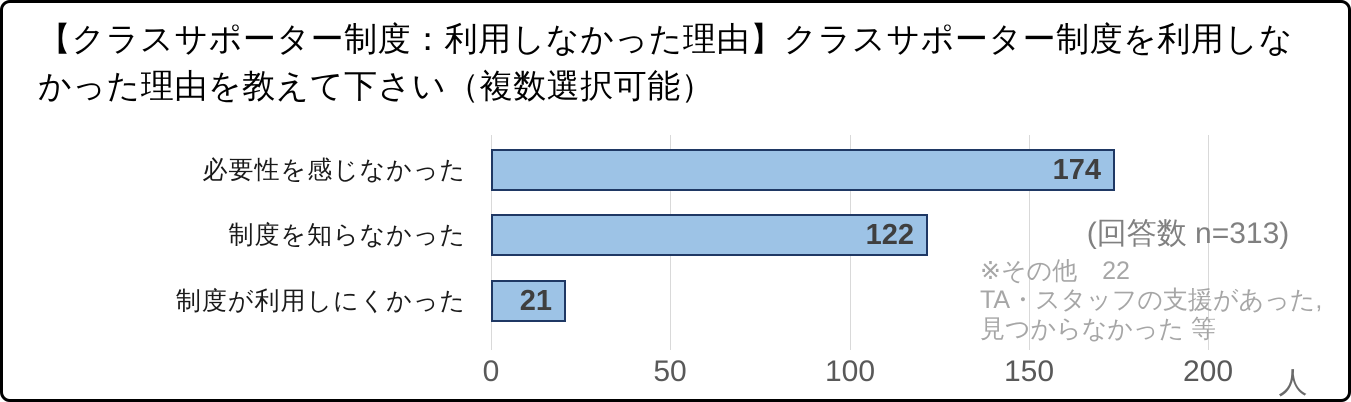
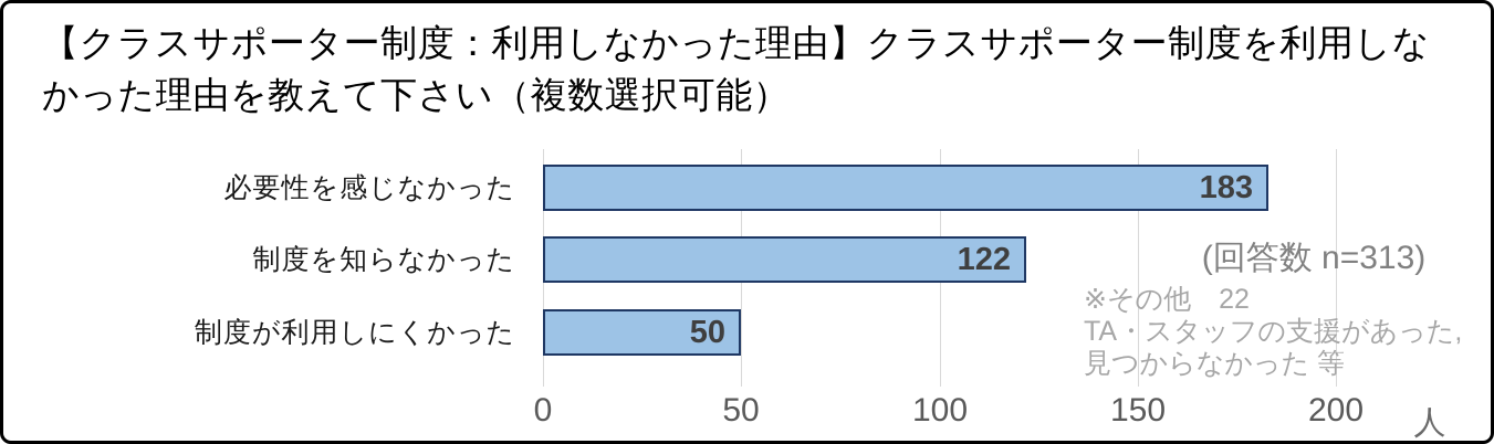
必要性を感じなかった: 174 -> 183
制度が利用しにくかった: 21 -> 50
